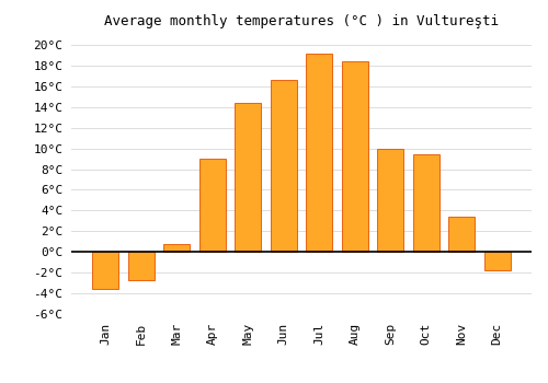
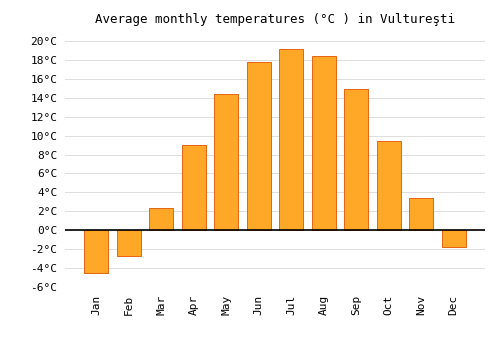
Jan: -3.6°C -> -4.5°C
Mar: 0.8°C -> 2.3°C
Jun: 16.6°C -> 17.8°C
Sep: 10.0°C -> 14.9°C
